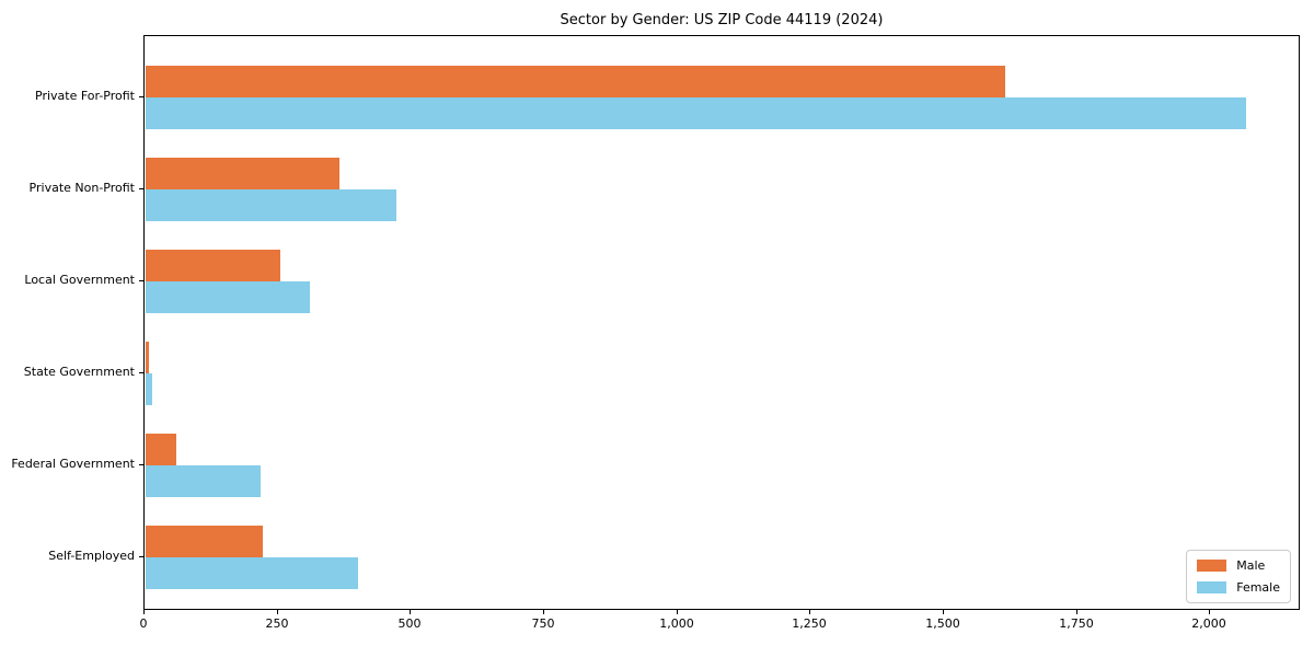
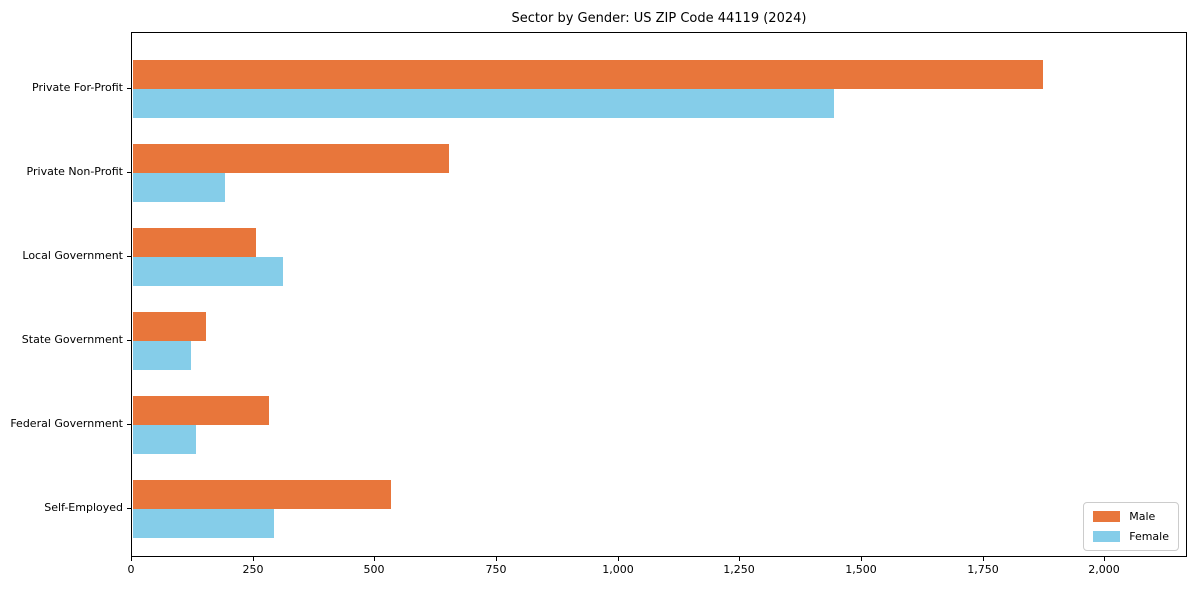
Male/Private For-Profit: 1610 -> 1870
Female/Private For-Profit: 2070 -> 1440
Male/Private Non-Profit: 360 -> 650
Female/Private Non-Profit: 470 -> 190
Male/State Government: 10 -> 150
Female/State Government: 10 -> 120
Male/Federal Government: 60 -> 280
Female/Federal Government: 220 -> 130
Male/Self-Employed: 220 -> 530
Female/Self-Employed: 400 -> 290
